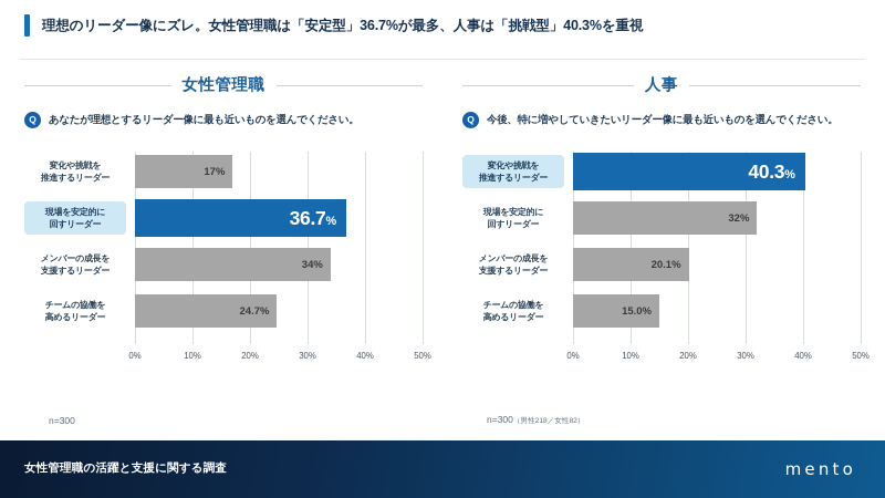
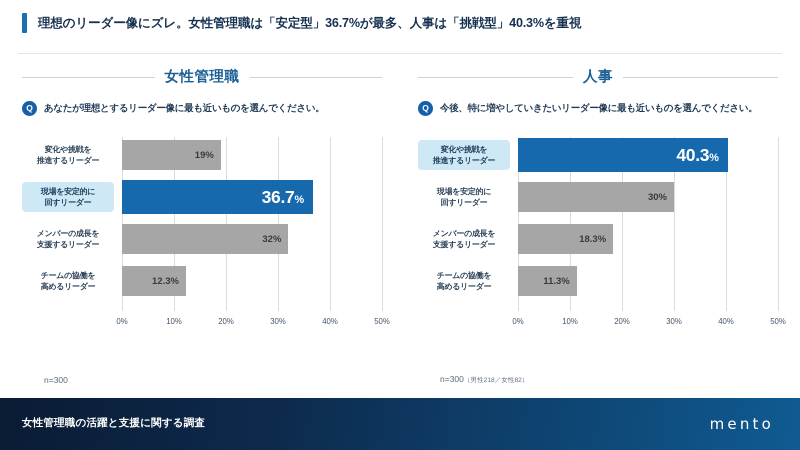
女性管理職/変化や挑戦を推進するリーダー: 17% -> 19%
女性管理職/メンバーの成長を支援するリーダー: 34% -> 32%
女性管理職/チームの協働を高めるリーダー: 24.7% -> 12.3%
人事/現場を安定的に回すリーダー: 32% -> 30%
人事/メンバーの成長を支援するリーダー: 20.1% -> 18.3%
人事/チームの協働を高めるリーダー: 15.0% -> 11.3%
